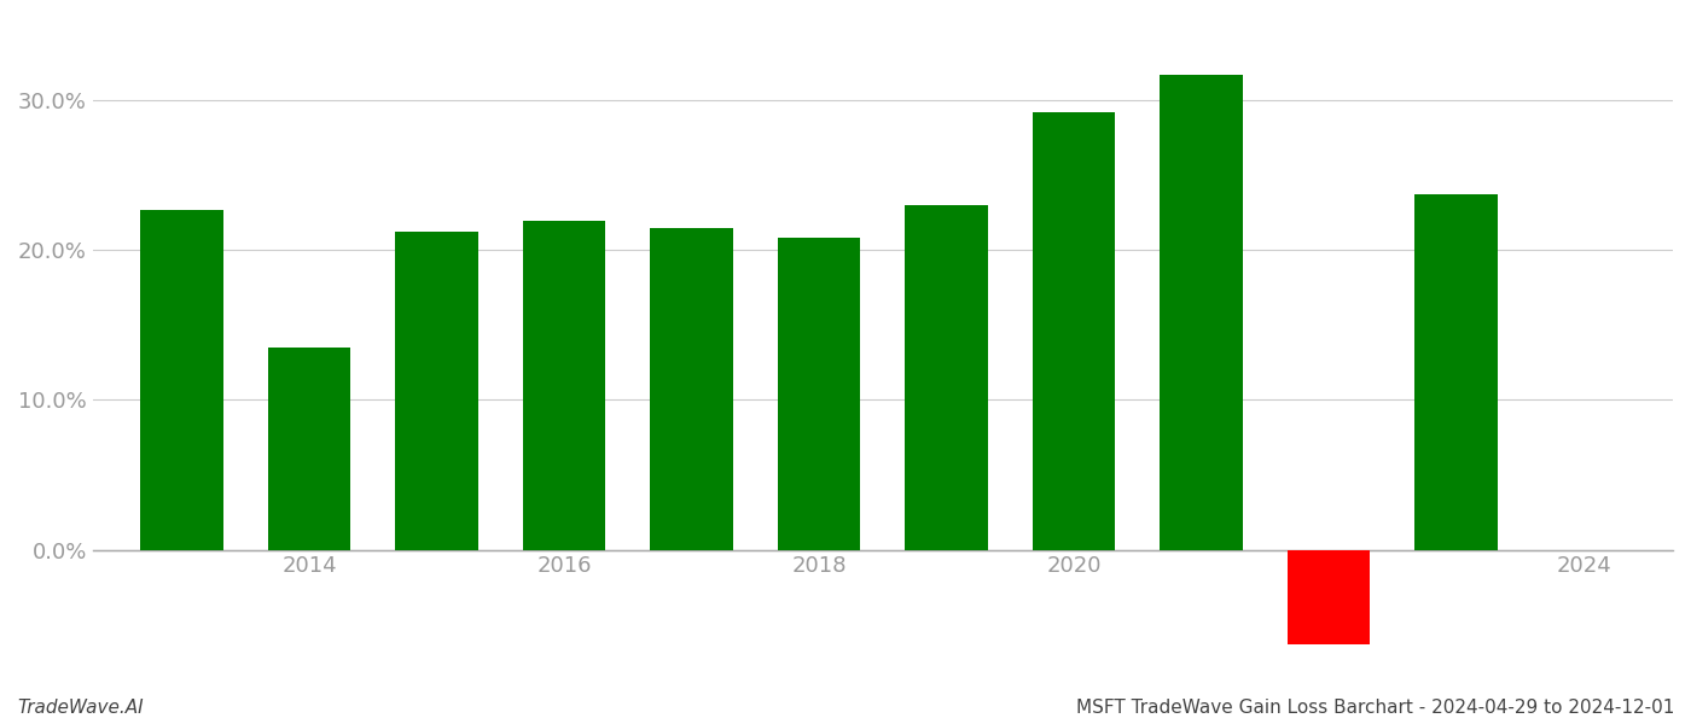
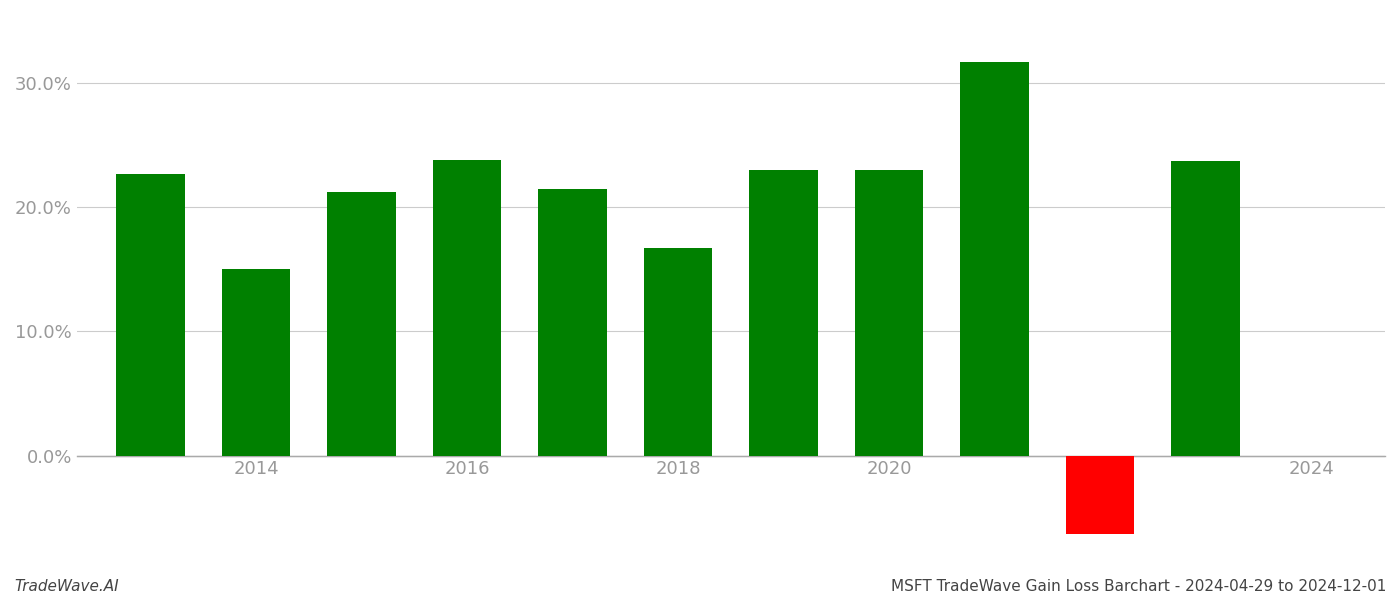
2014: 13.5% -> 15.0%
2016: 22.0% -> 23.8%
2018: 20.8% -> 16.7%
2020: 29.2% -> 23.0%
